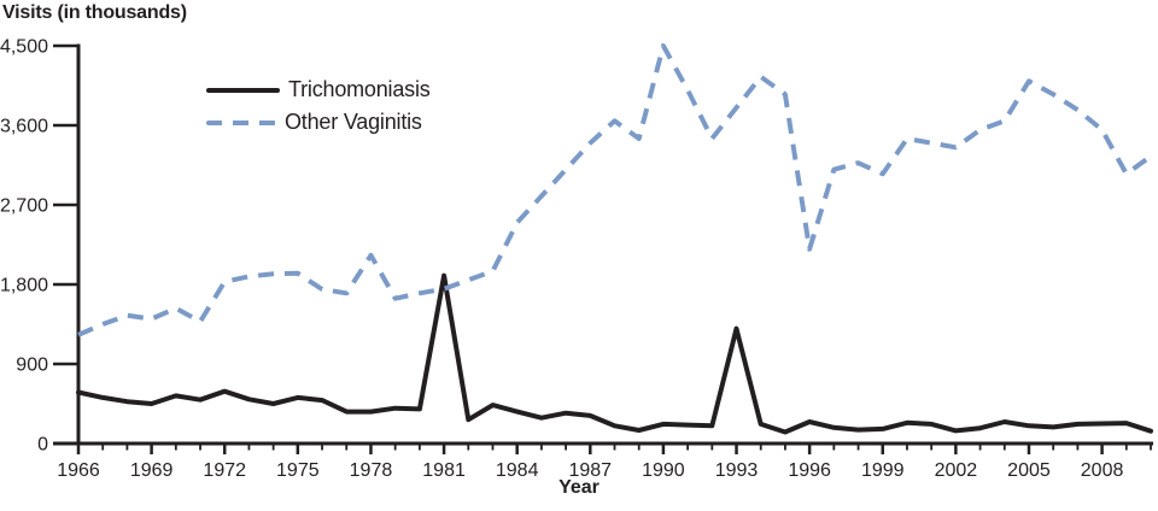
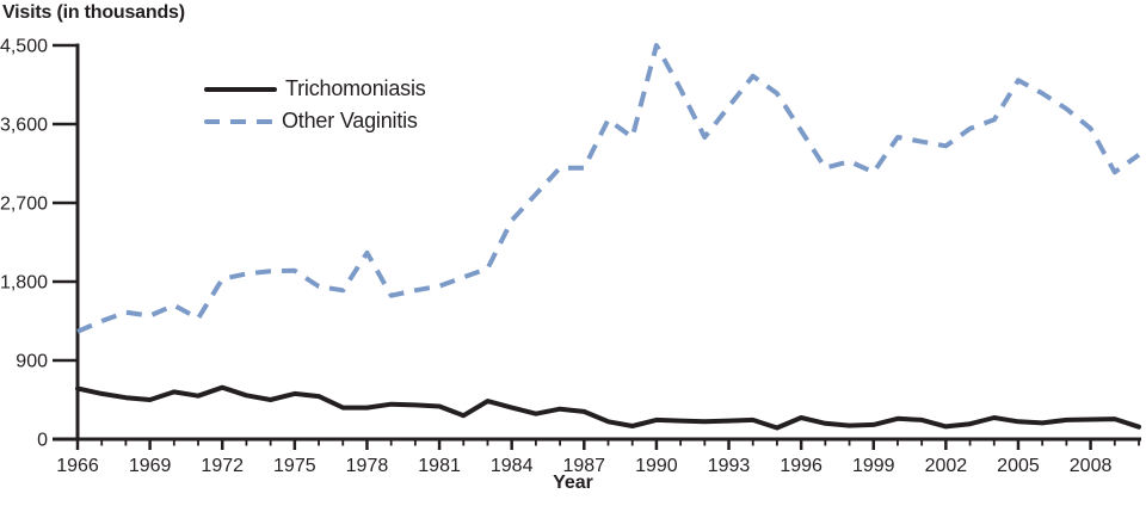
Trichomoniasis/1981: 1900 -> 400
Other Vaginitis/1987: 3400 -> 3100
Trichomoniasis/1993: 1300 -> 200
Other Vaginitis/1996: 2200 -> 3500
